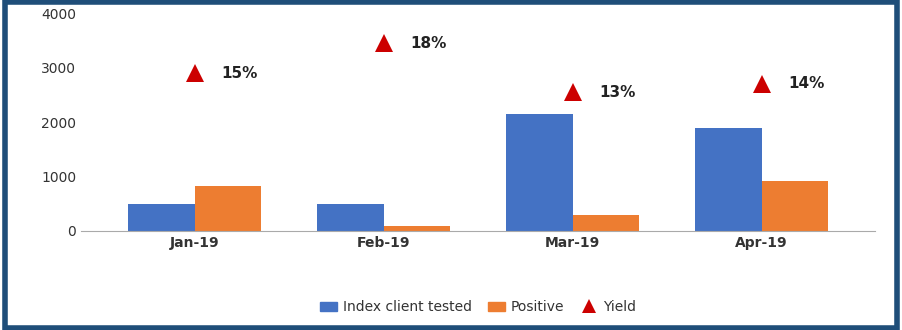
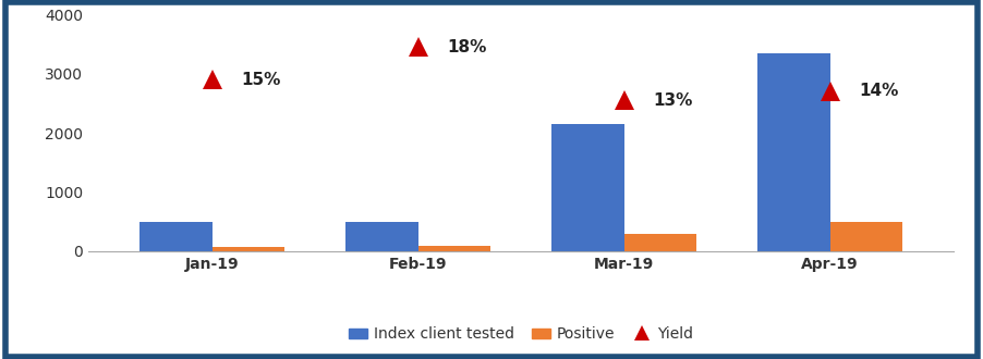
Positive/Jan-19: 820 -> 80
Index client tested/Apr-19: 1900 -> 3350
Positive/Apr-19: 920 -> 500
